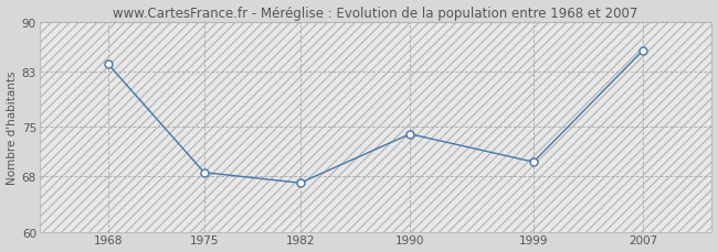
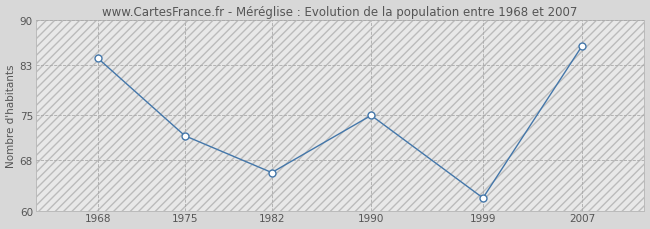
1975: 68.5 -> 71.8
1982: 67.0 -> 66.0
1990: 74.0 -> 75.0
1999: 70.0 -> 62.0
